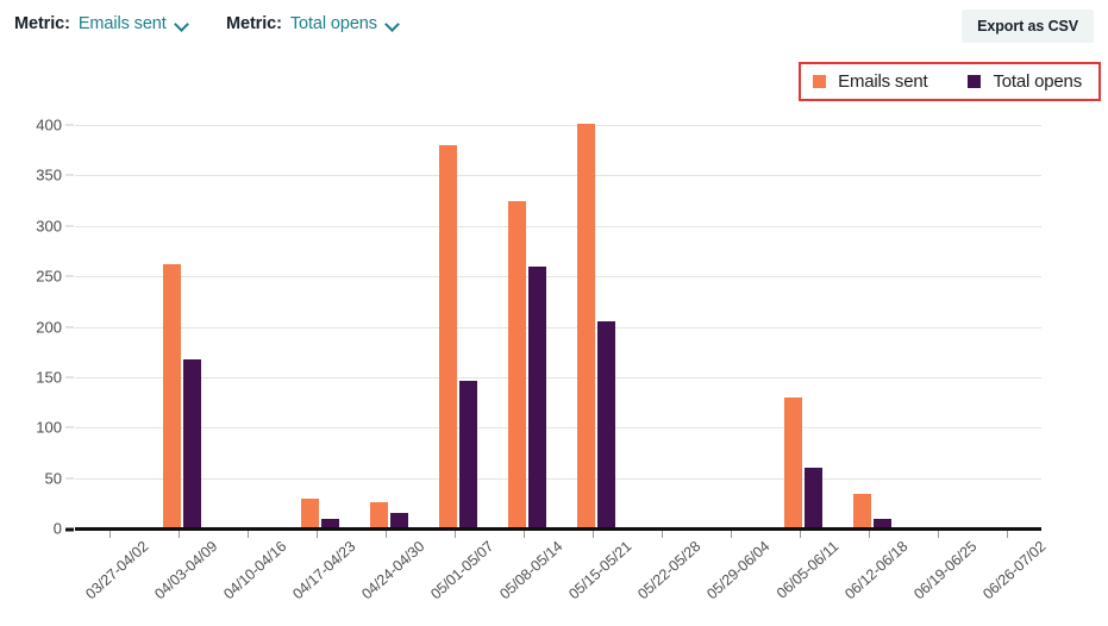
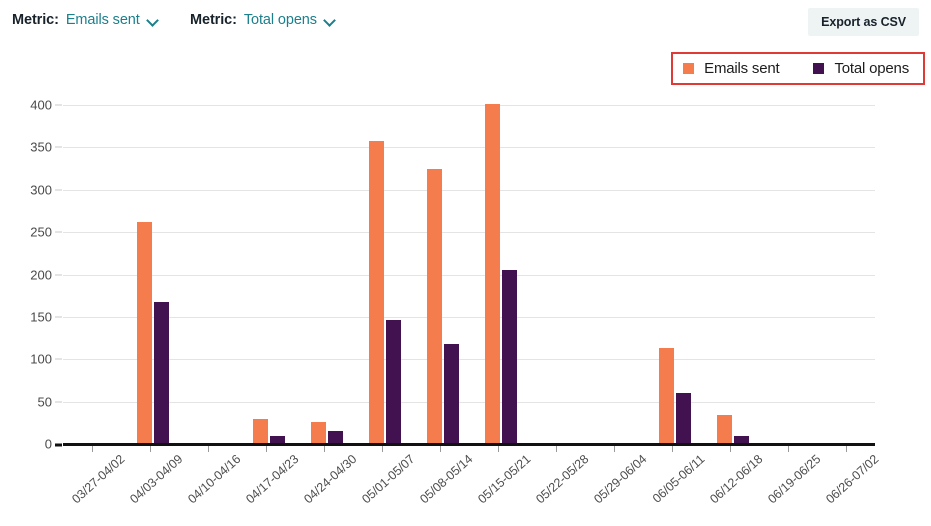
Emails sent/05/01-05/07: 380 -> 360
Total opens/05/08-05/14: 260 -> 120
Emails sent/06/05-06/11: 130 -> 110
